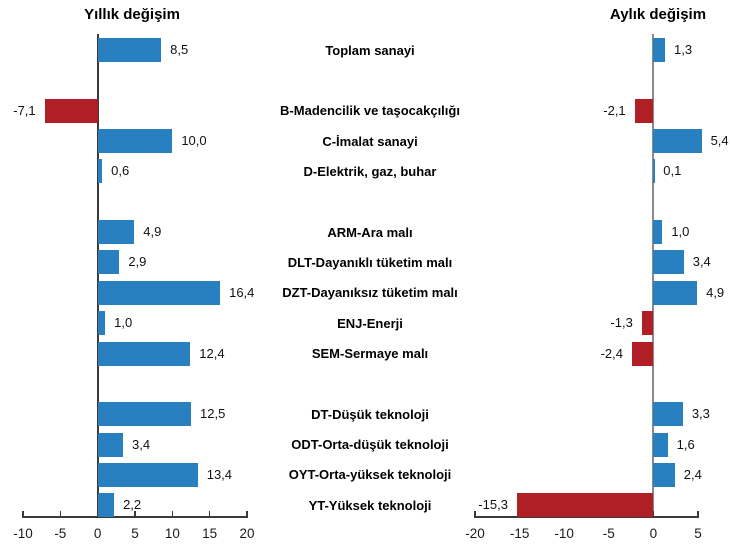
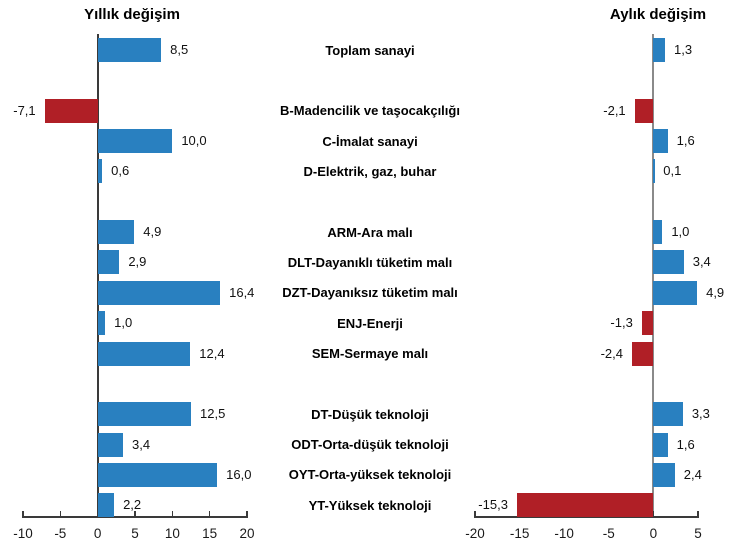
Aylık değişim/C-İmalat sanayi: 5,4 -> 1,6
Yıllık değişim/OYT-Orta-yüksek teknoloji: 13,4 -> 16,0
